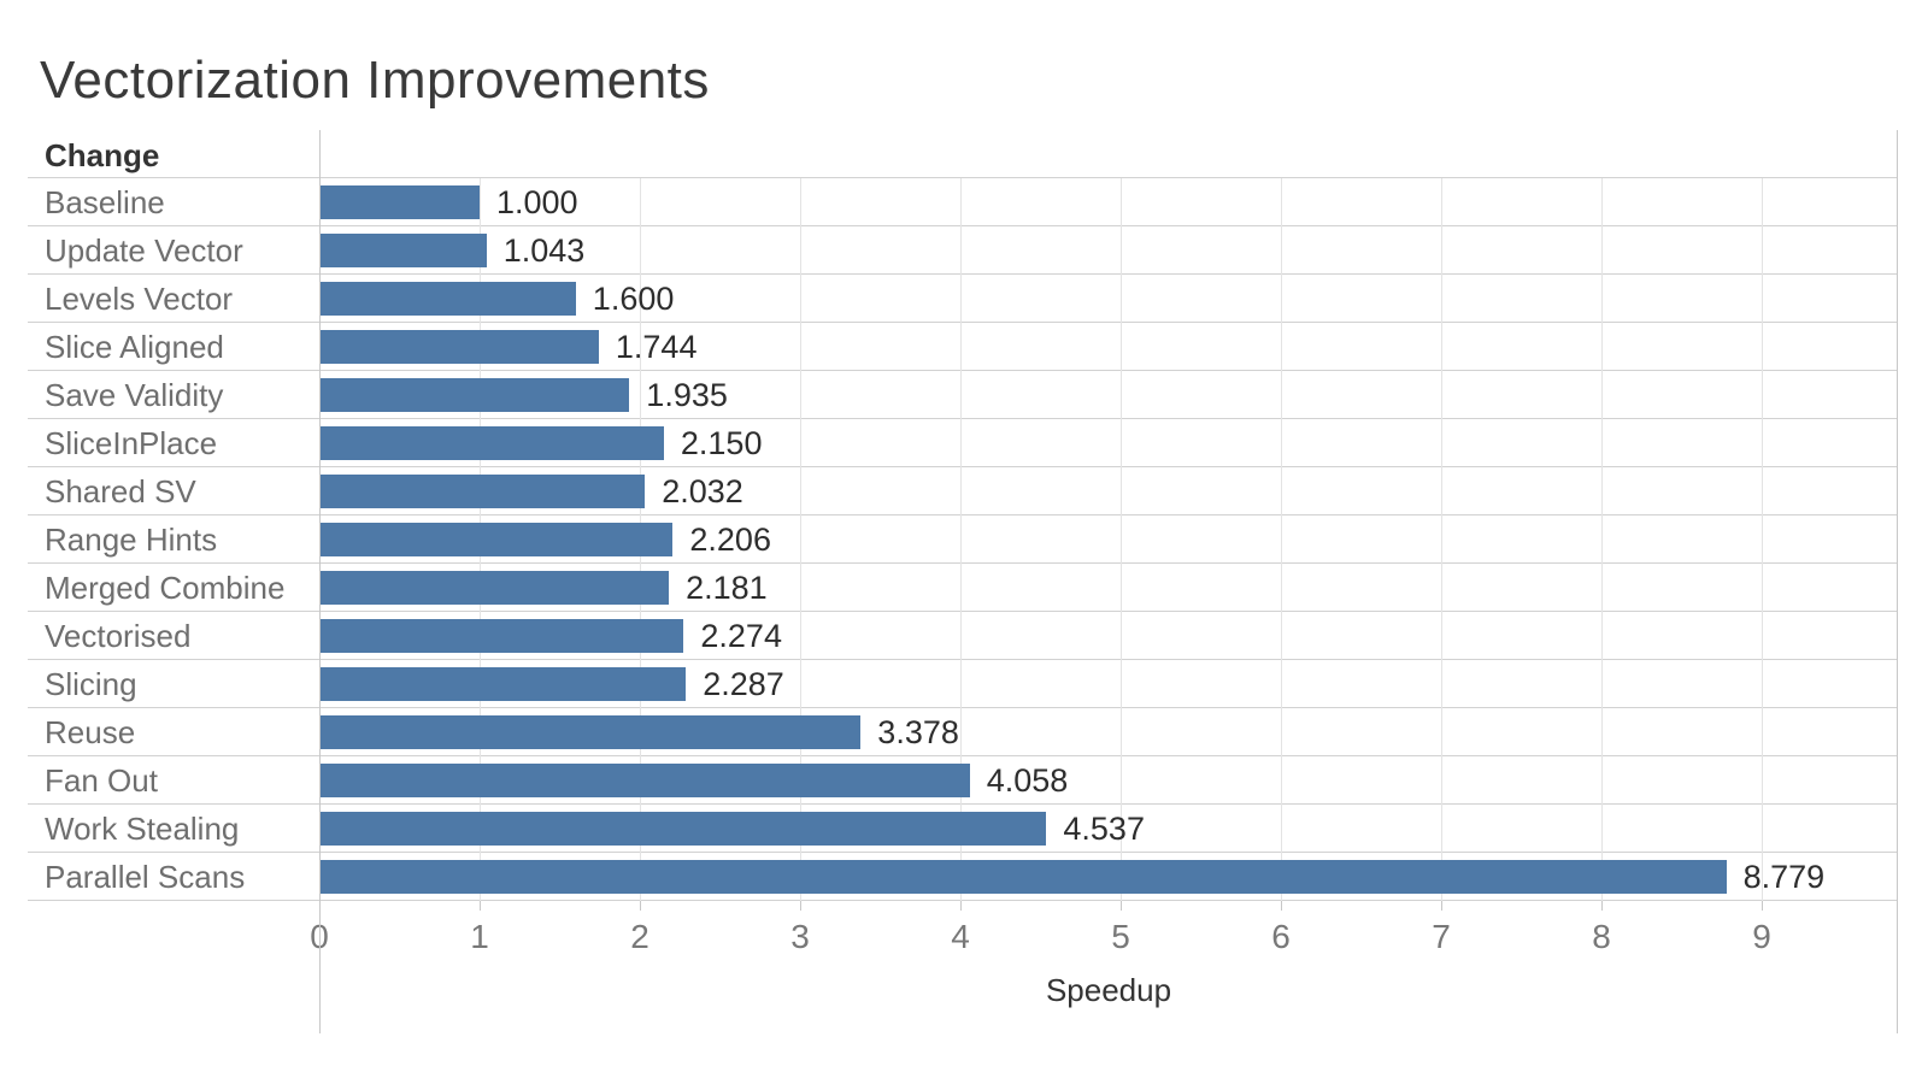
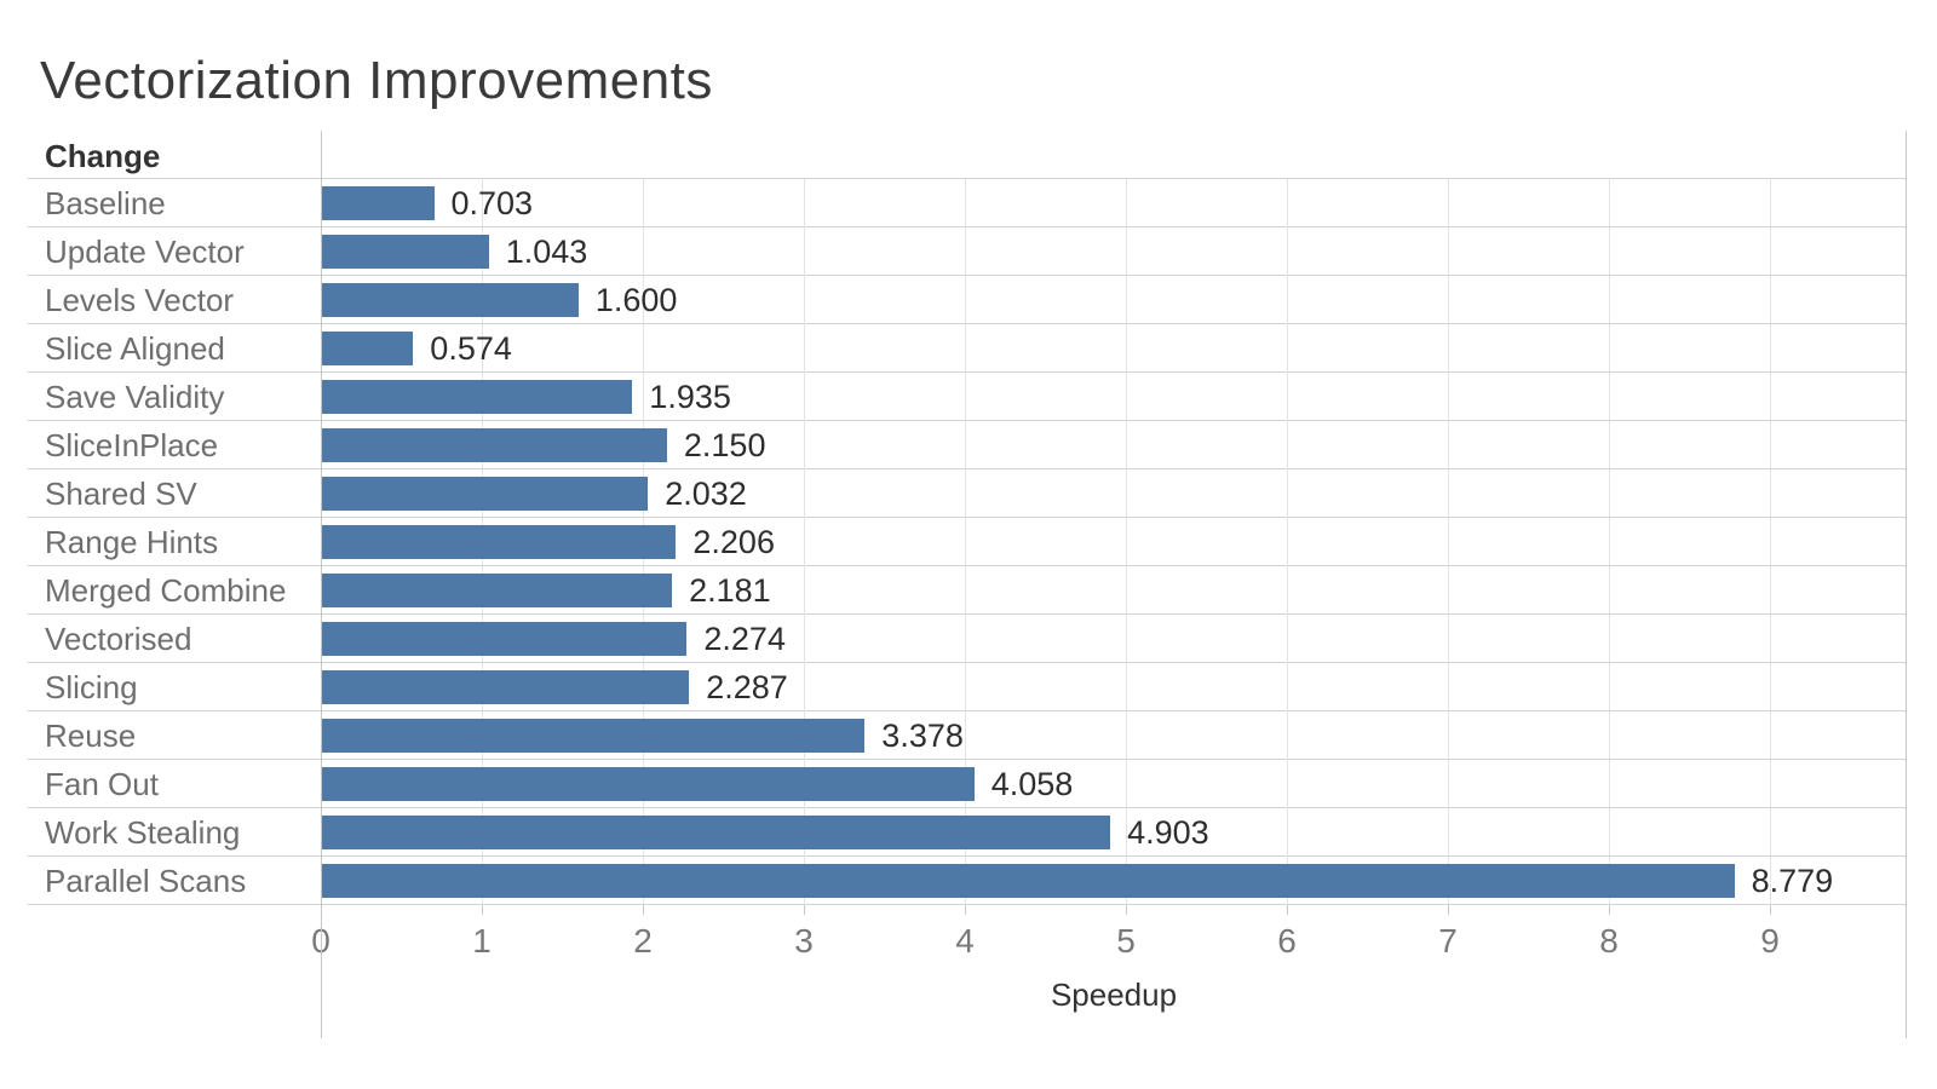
Baseline: 1.000 -> 0.703
Slice Aligned: 1.744 -> 0.574
Work Stealing: 4.537 -> 4.903
